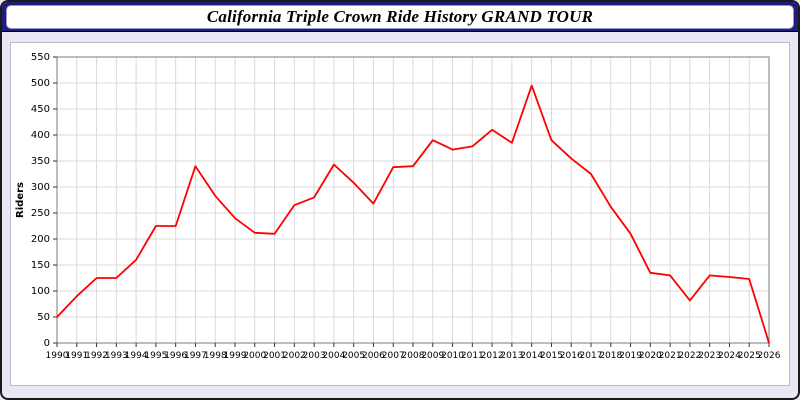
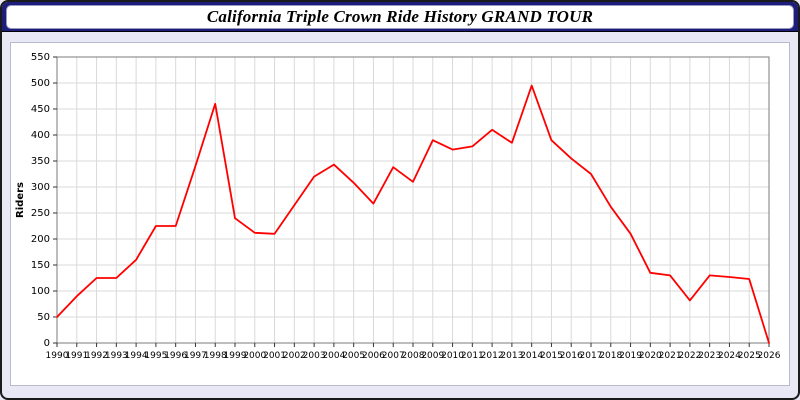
1998: 280 -> 460
2003: 280 -> 320
2008: 340 -> 310
